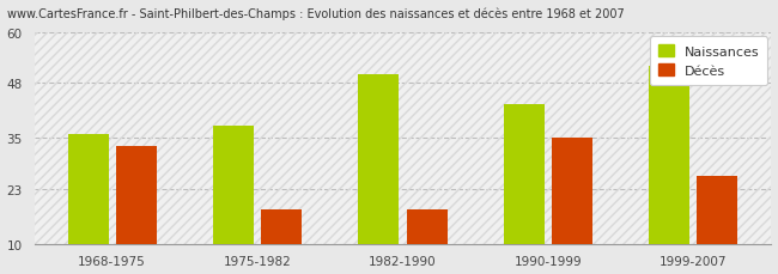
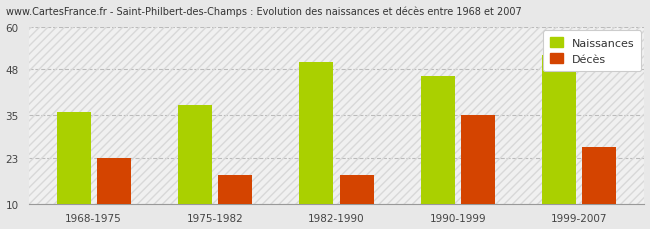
Décès/1968-1975: 33 -> 23
Naissances/1990-1999: 43 -> 46
